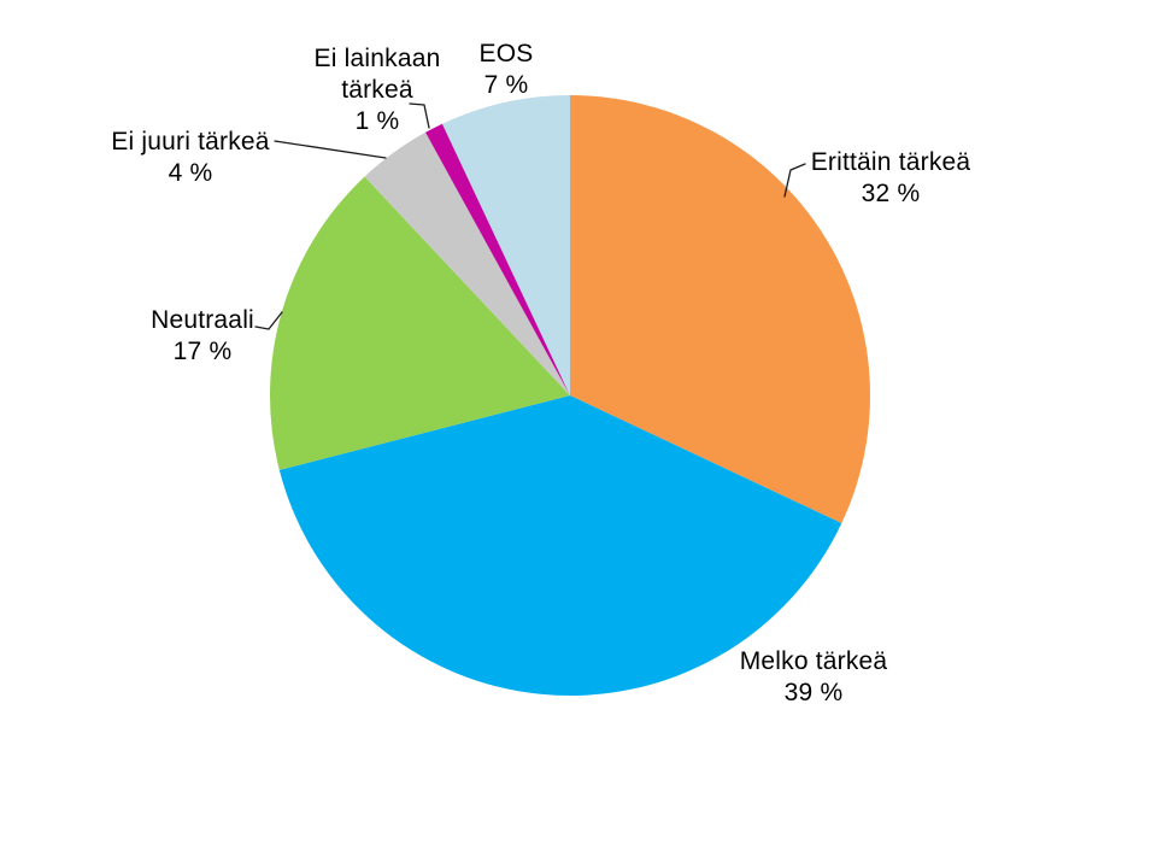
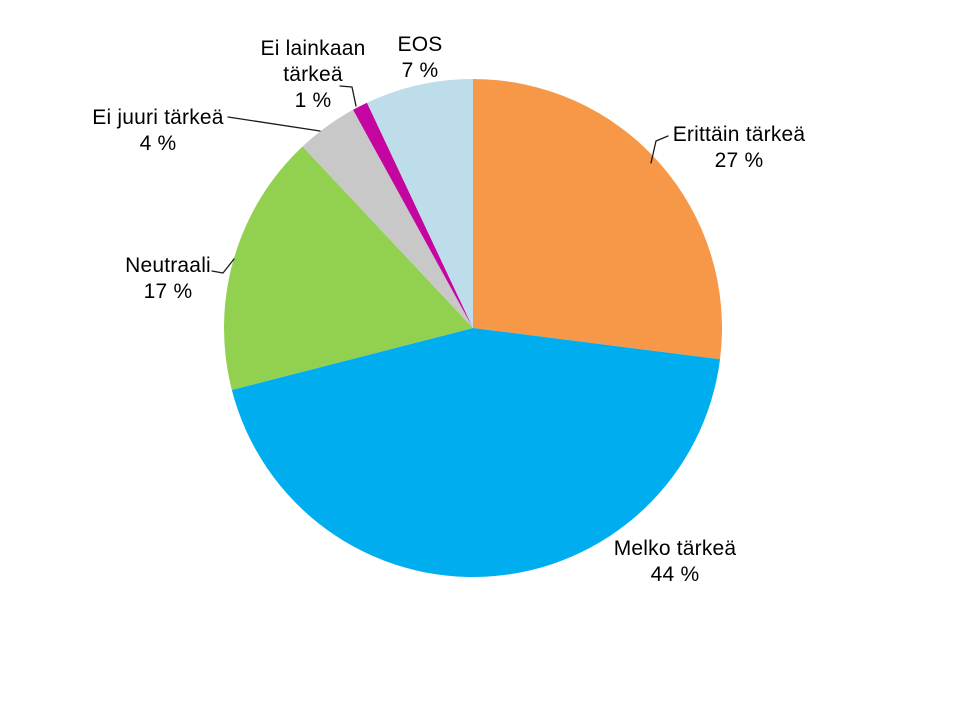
Erittäin tärkeä: 32 -> 27
Melko tärkeä: 39 -> 44
